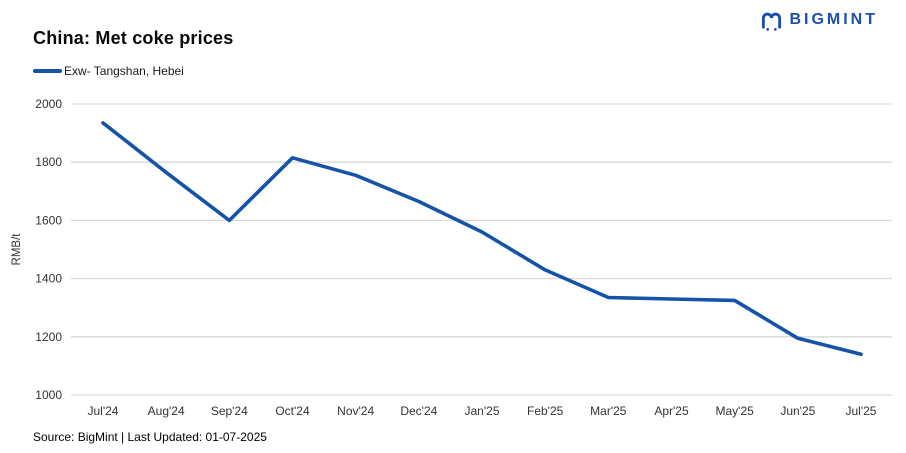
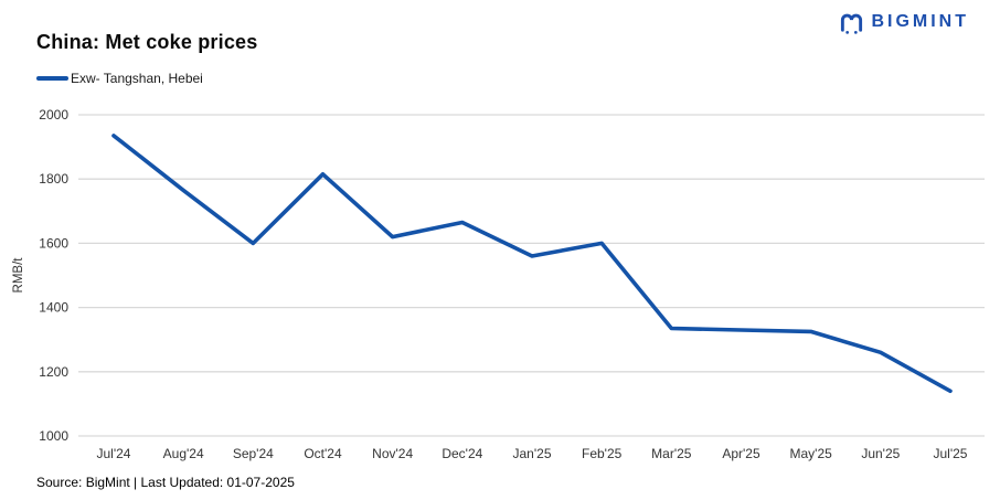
Nov'24: 1760 -> 1620
Feb'25: 1430 -> 1600
Jun'25: 1200 -> 1260
